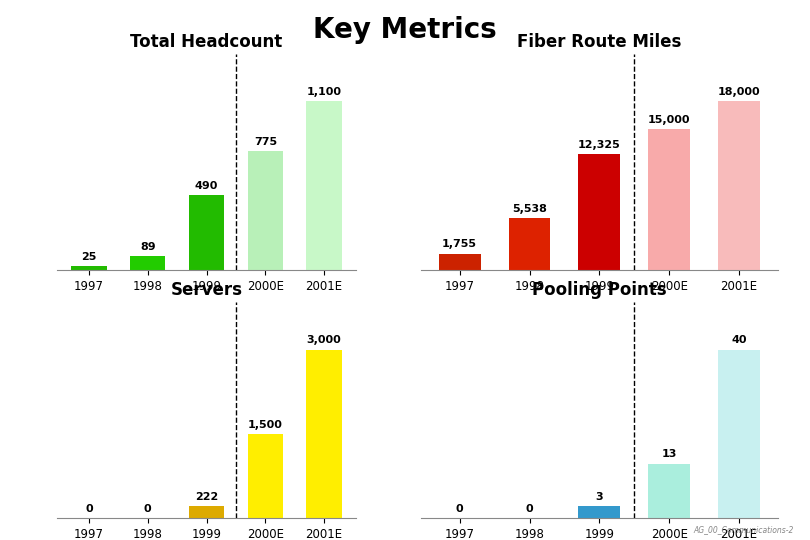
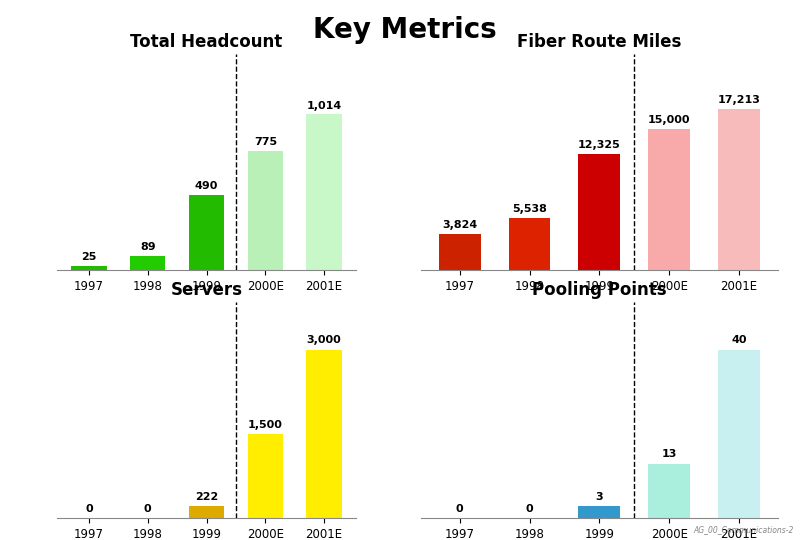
Total Headcount/2001E: 1,100 -> 1,014
Fiber Route Miles/1997: 1,755 -> 3,824
Fiber Route Miles/2001E: 18,000 -> 17,213
